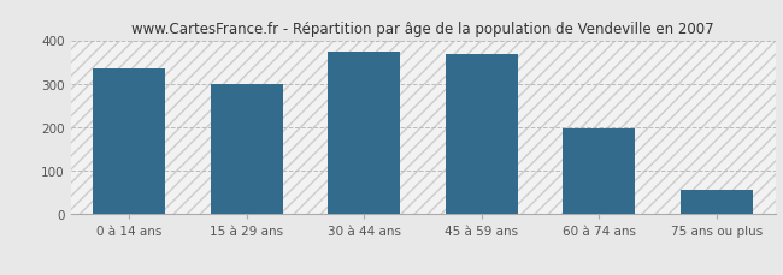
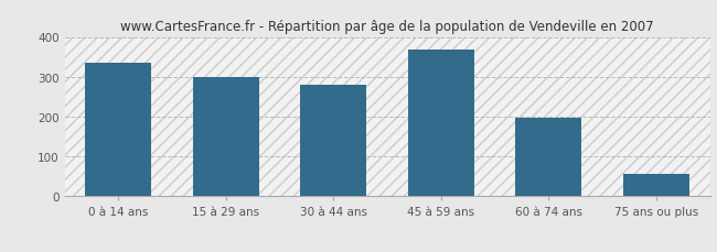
30 à 44 ans: 375 -> 280
